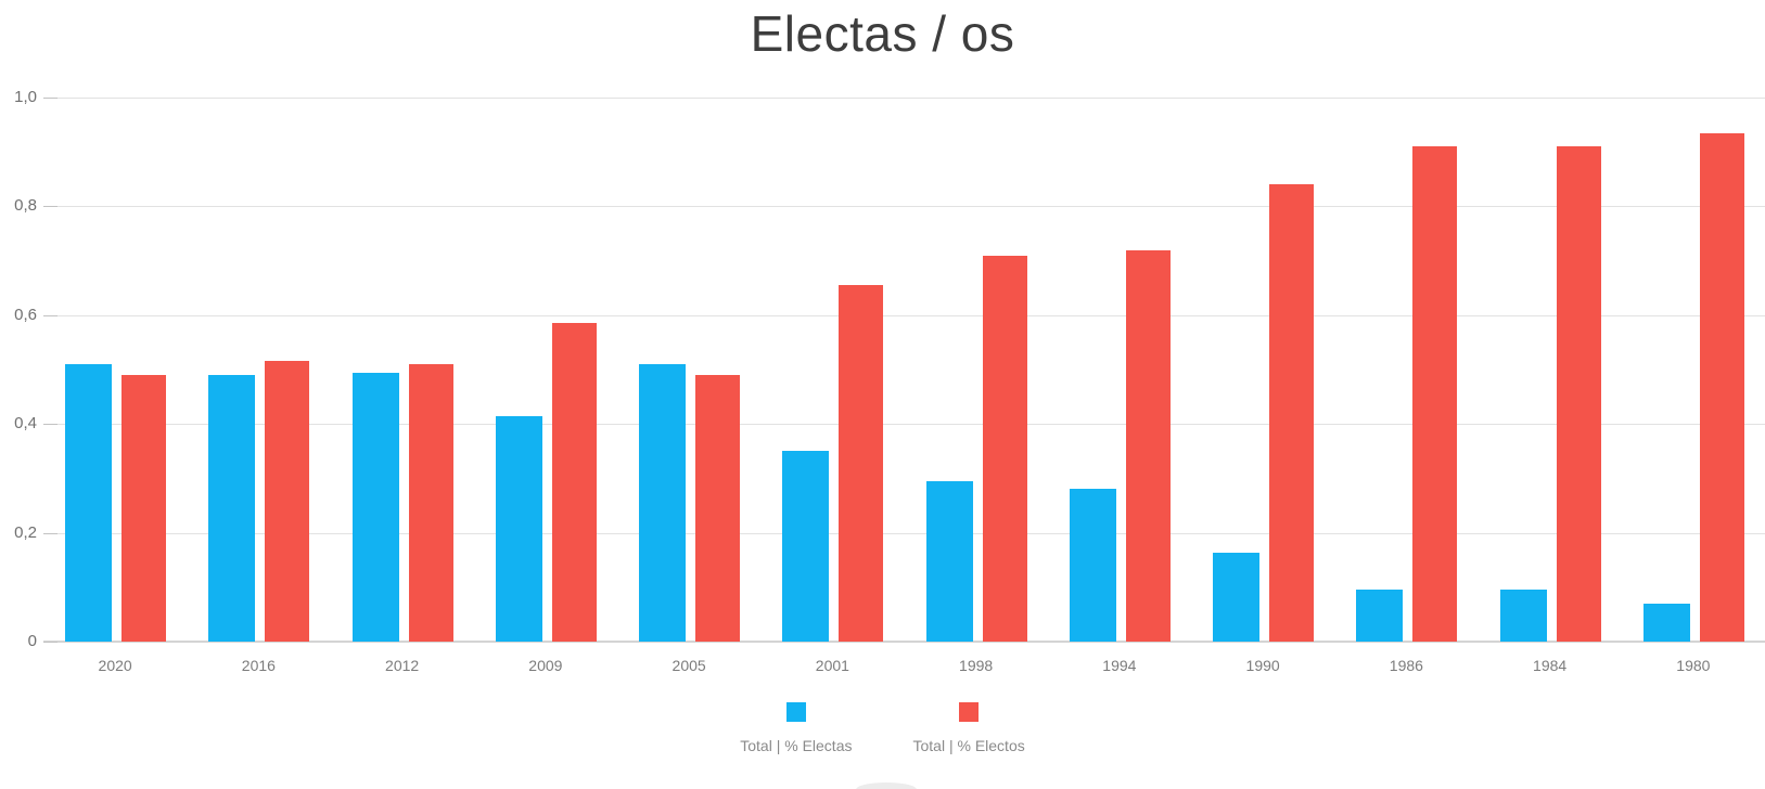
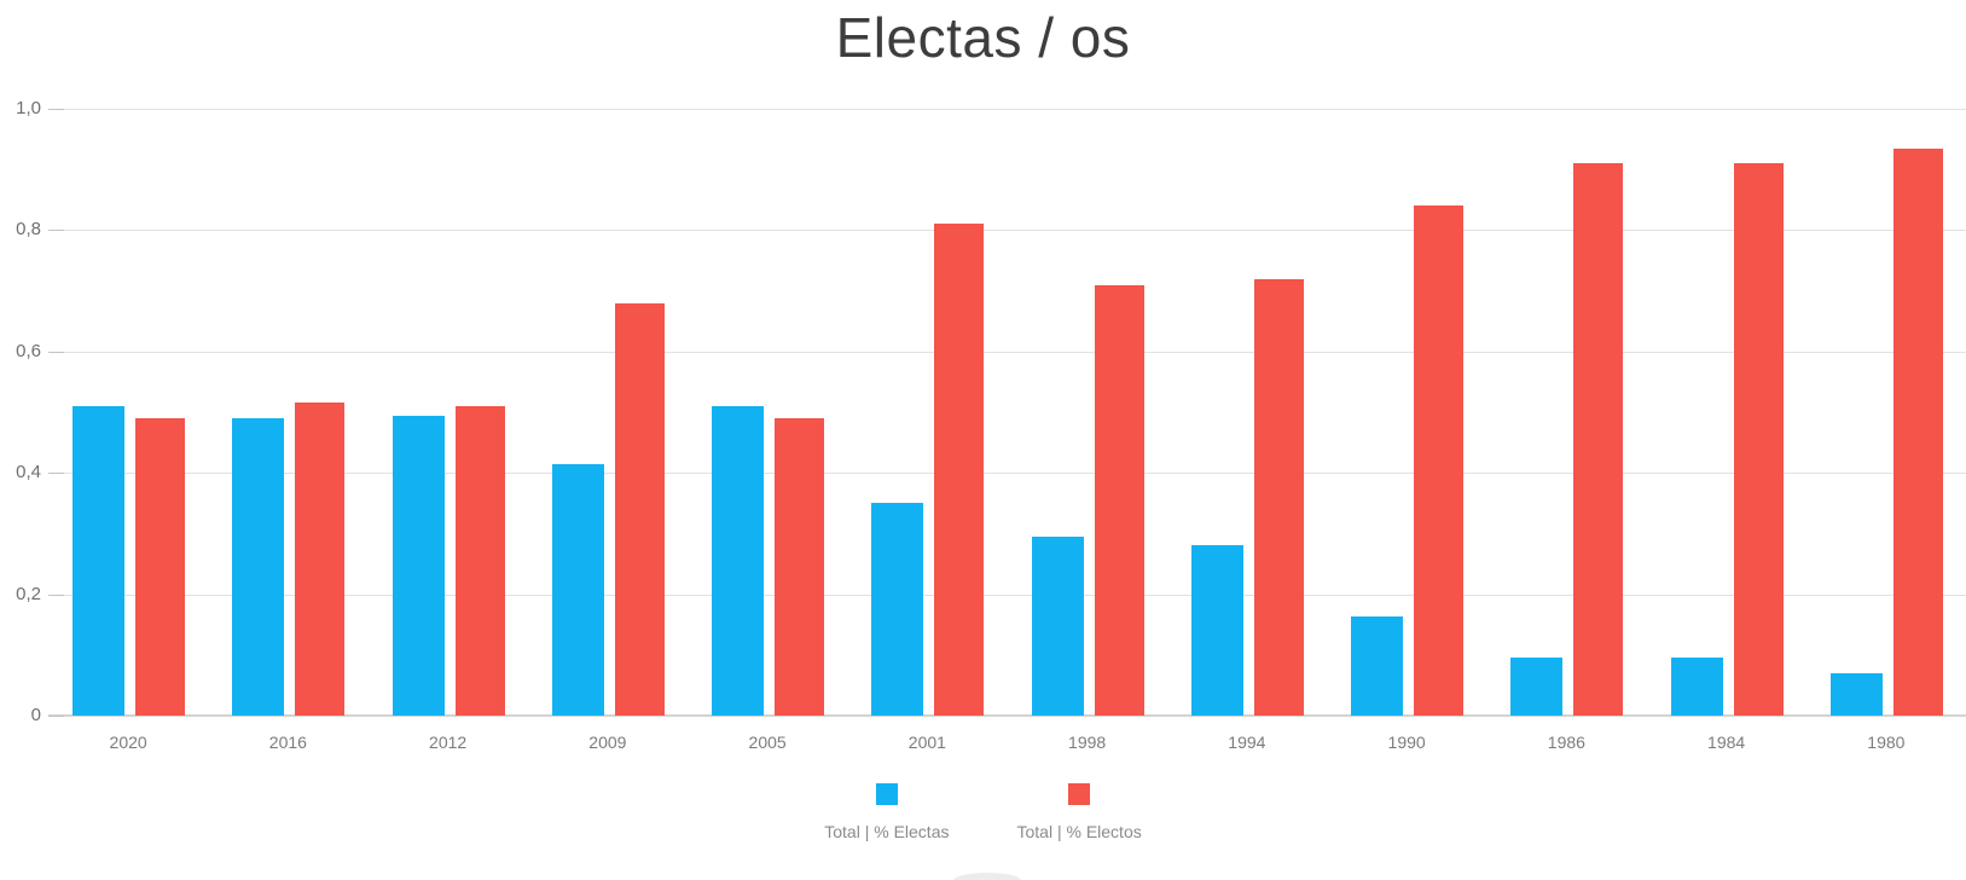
Total | % Electos/2009: 0,58 -> 0,68
Total | % Electos/2001: 0,66 -> 0,81
